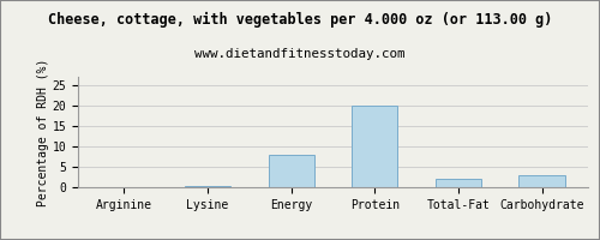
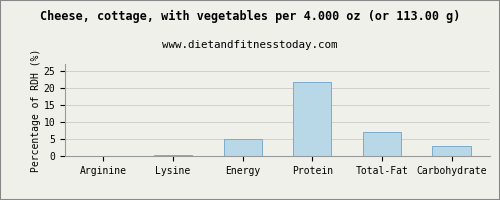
Energy: 8.0 -> 5.0
Protein: 20.0 -> 21.7
Total-Fat: 2.0 -> 7.1
